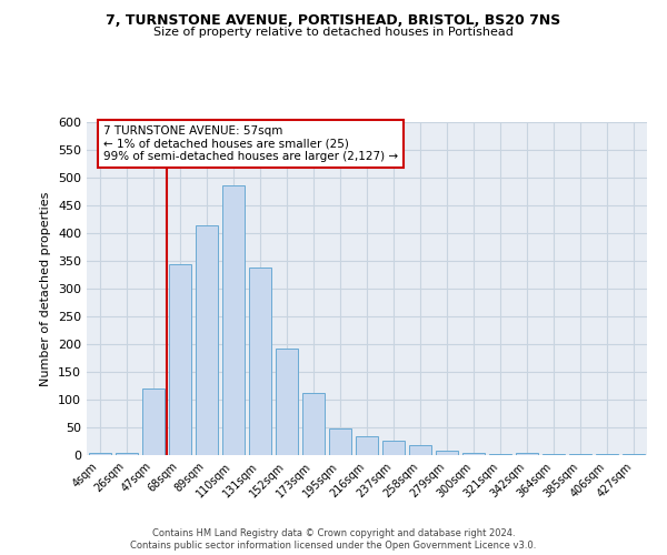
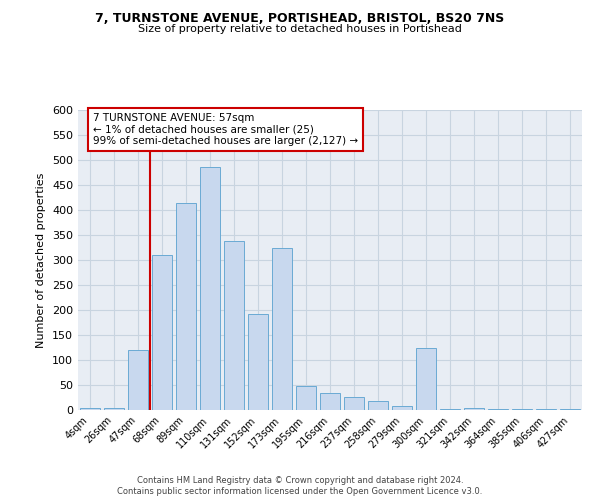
68sqm: 345 -> 310
173sqm: 112 -> 324
300sqm: 4 -> 124
